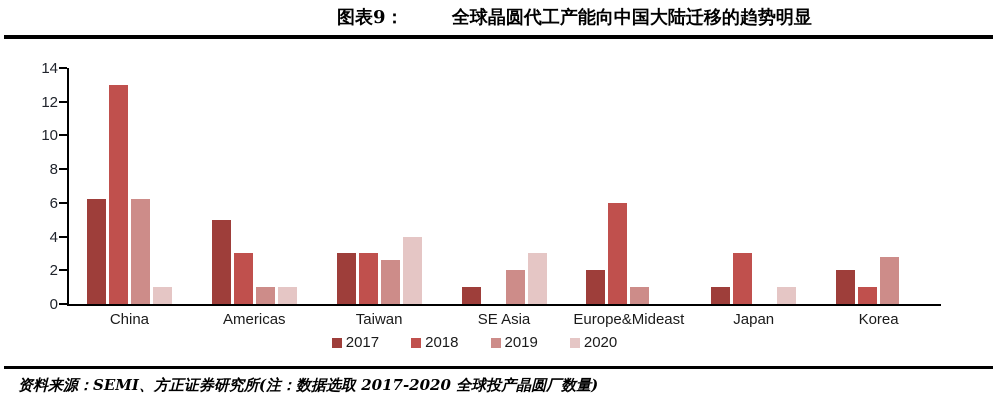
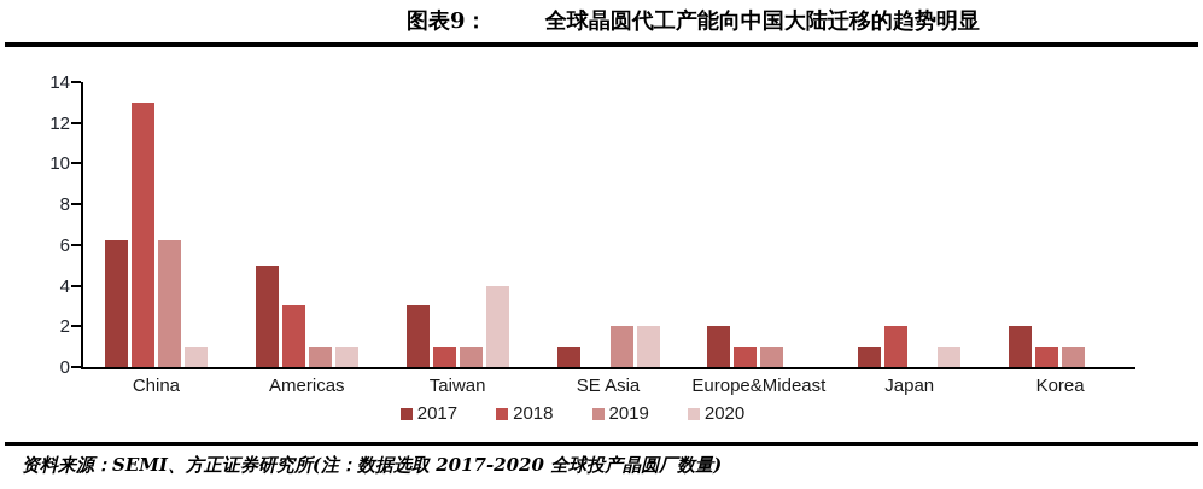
2018/Taiwan: 3 -> 1
2019/Taiwan: 2.6 -> 1.0
2020/SE Asia: 3 -> 2
2018/Europe&Mideast: 6 -> 1
2018/Japan: 3 -> 2
2019/Korea: 2.8 -> 1.0
